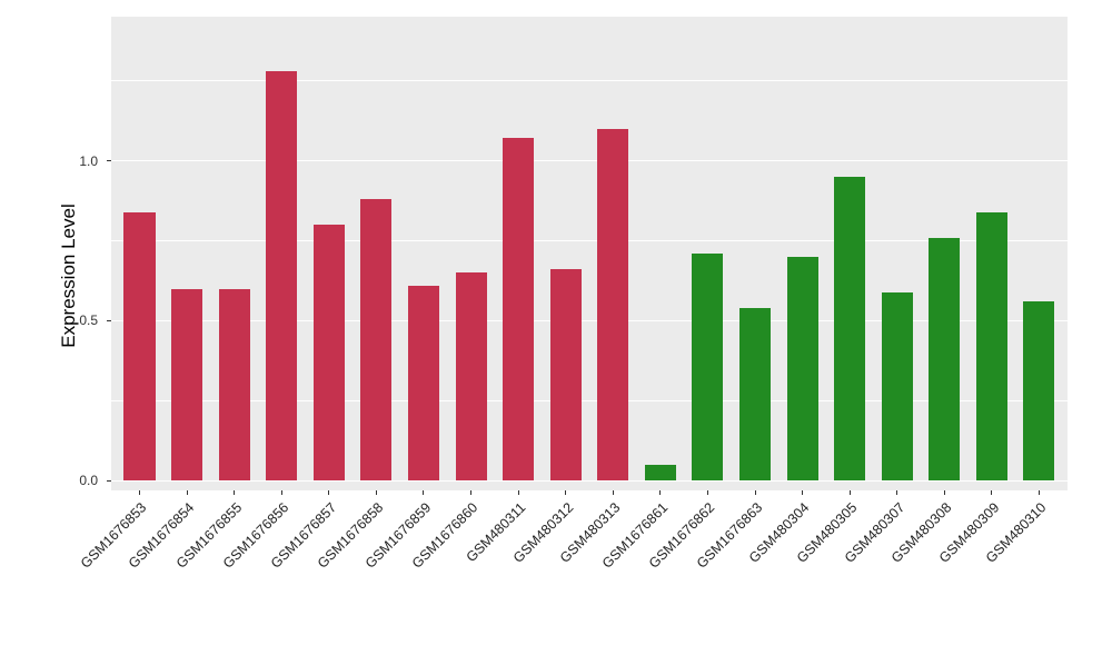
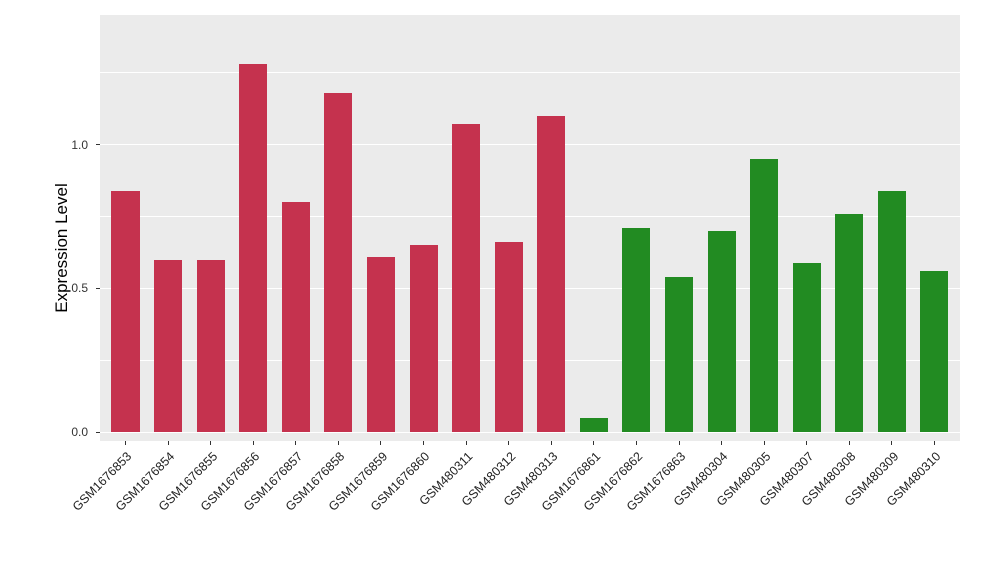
GSM1676858: 0.88 -> 1.18
